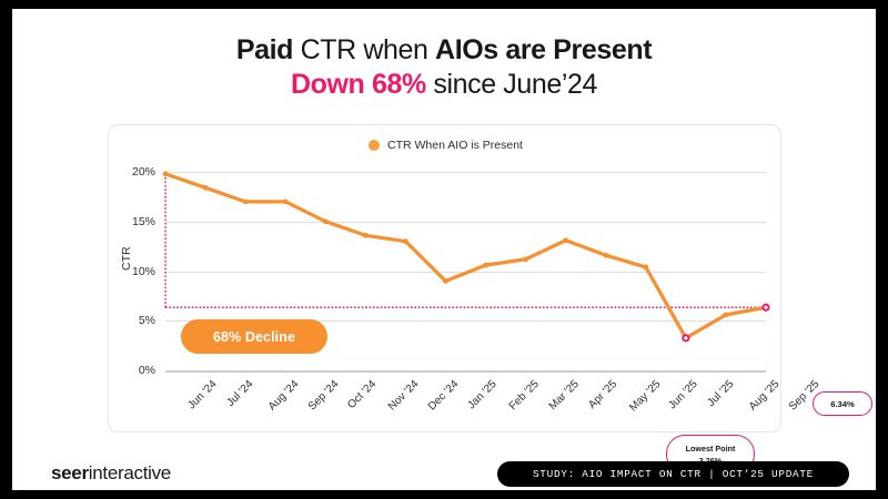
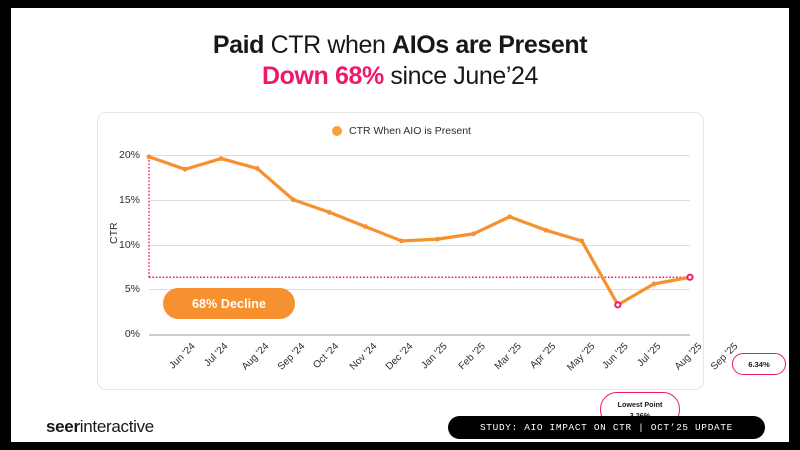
Aug '24: 17% -> 20%
Sep '24: 17% -> 18%
Dec '24: 13% -> 12%
Jan '25: 9% -> 10%
